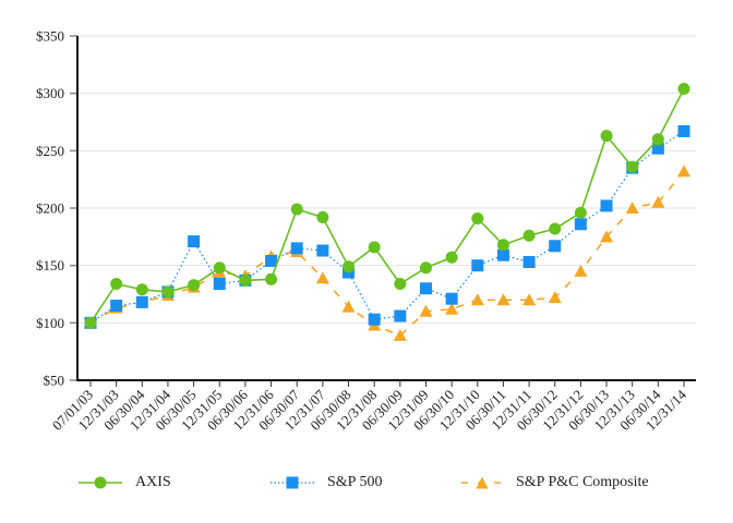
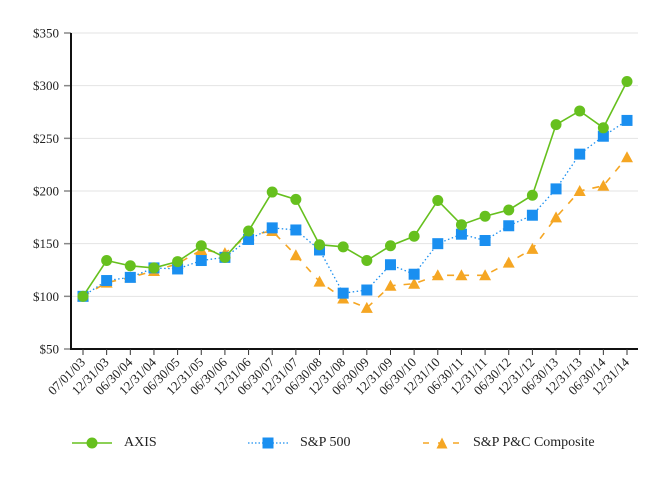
S&P 500/06/30/05: $171 -> $126
AXIS/12/31/06: $138 -> $162
AXIS/12/31/08: $166 -> $147
S&P P&C Composite/06/30/12: $122 -> $132
S&P 500/12/31/12: $186 -> $177
AXIS/12/31/13: $236 -> $276
